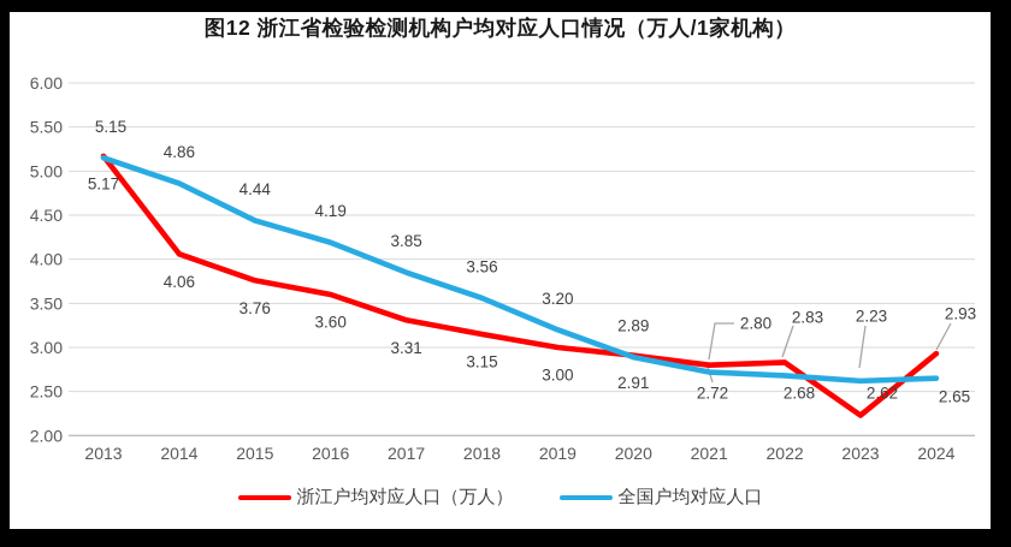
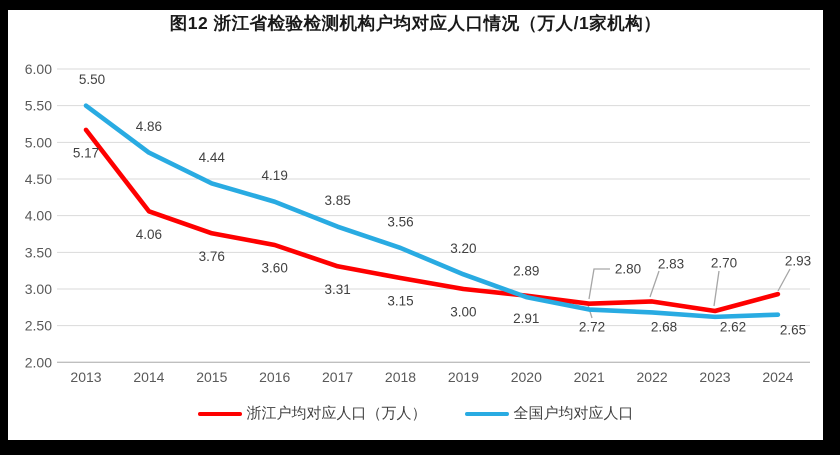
全国户均对应人口/2013: 5.15 -> 5.50
浙江户均对应人口（万人）/2023: 2.23 -> 2.70
